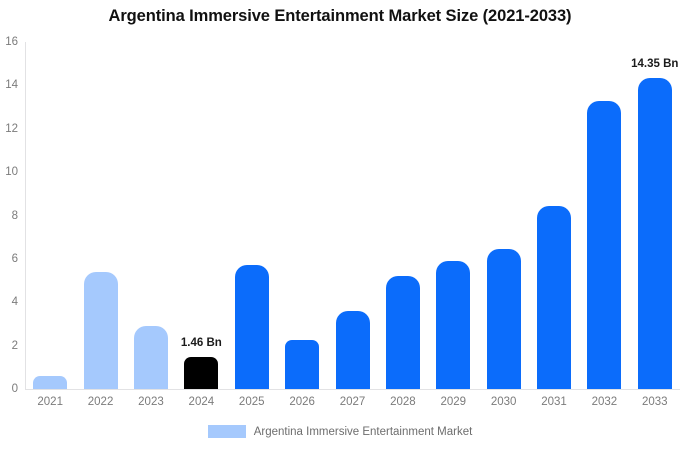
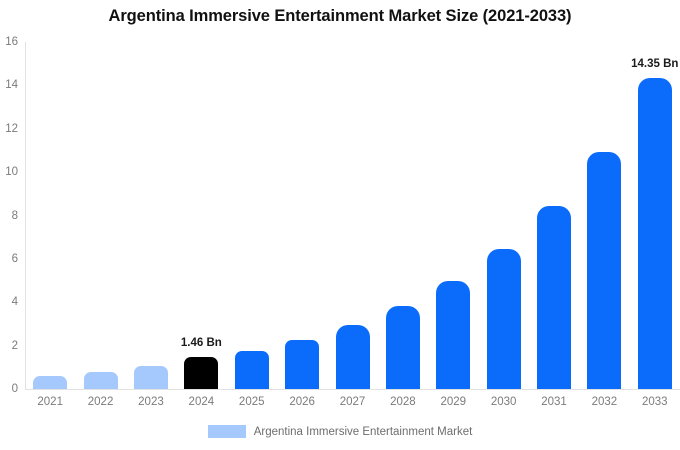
2022: 5.4 -> 0.8
2023: 2.9 -> 1.1
2025: 5.7 -> 1.8
2027: 3.6 -> 3.0
2028: 5.2 -> 3.9
2029: 5.9 -> 5.0
2032: 13.3 -> 10.9
